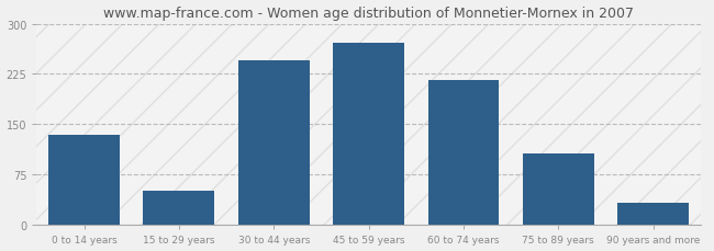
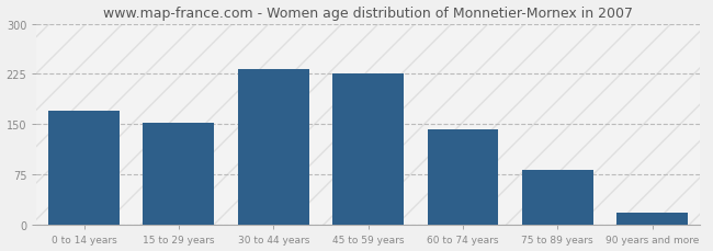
0 to 14 years: 134 -> 170
15 to 29 years: 52 -> 152
30 to 44 years: 246 -> 232
45 to 59 years: 272 -> 226
60 to 74 years: 216 -> 143
75 to 89 years: 106 -> 82
90 years and more: 34 -> 18
